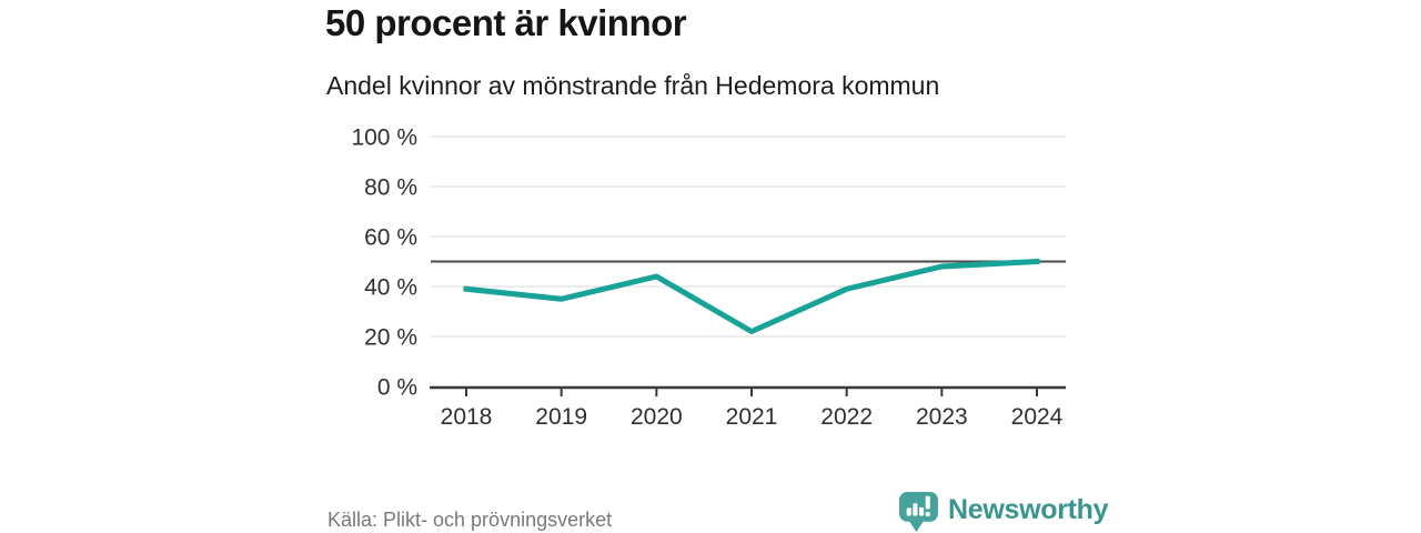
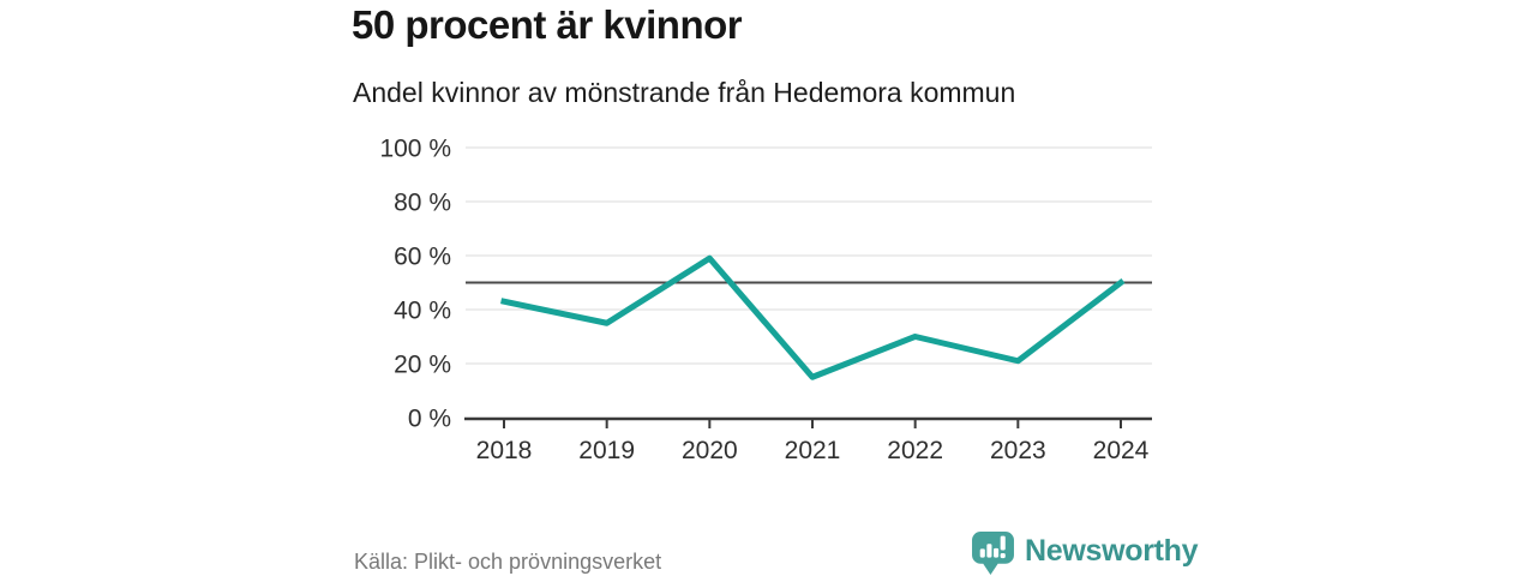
2018: 39% -> 43%
2020: 44% -> 59%
2021: 22% -> 15%
2022: 39% -> 30%
2023: 48% -> 21%
